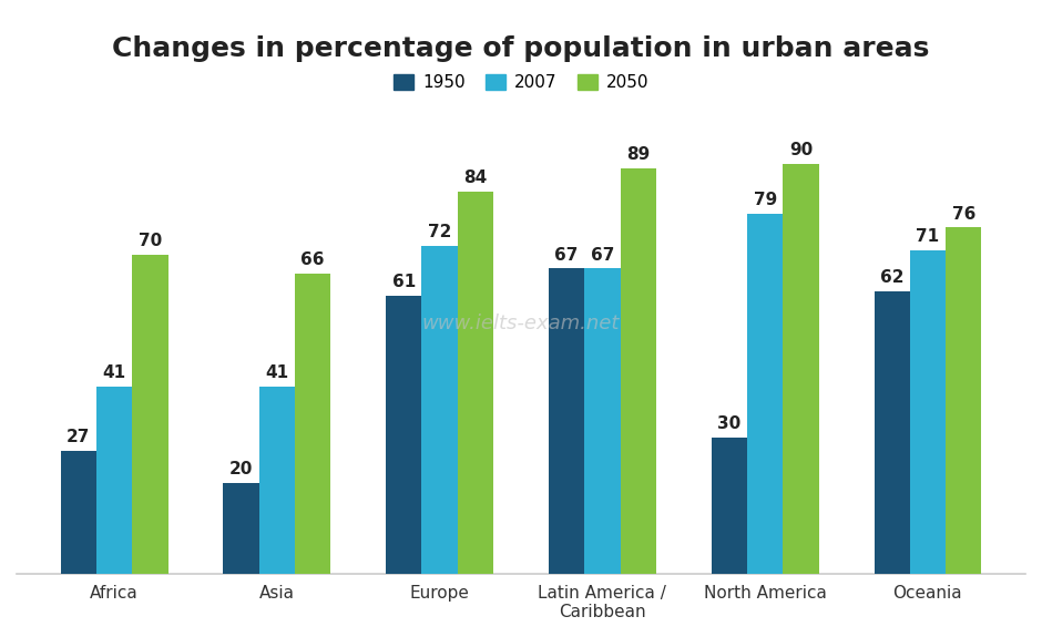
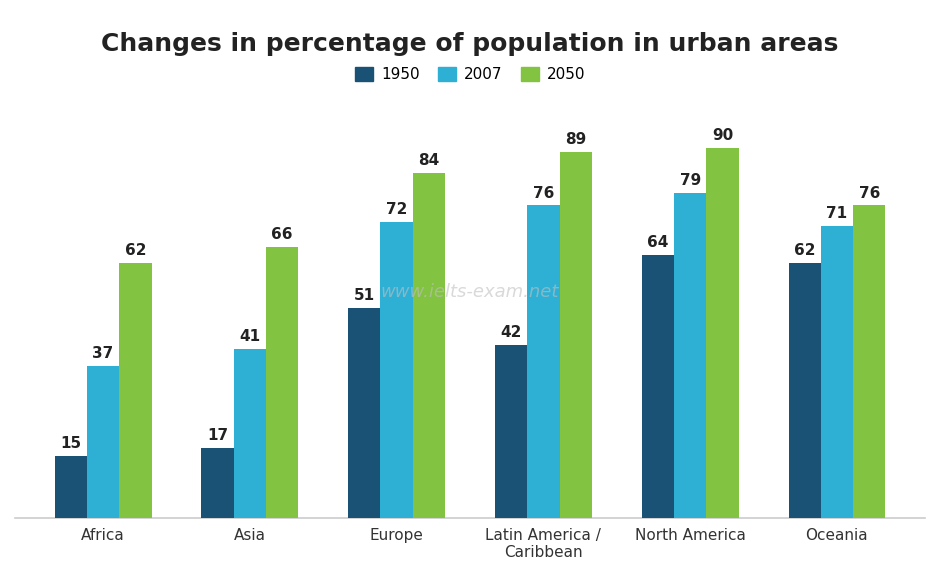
1950/Africa: 27 -> 15
2007/Africa: 41 -> 37
2050/Africa: 70 -> 62
1950/Asia: 20 -> 17
1950/Europe: 61 -> 51
1950/Latin America / Caribbean: 67 -> 42
2007/Latin America / Caribbean: 67 -> 76
1950/North America: 30 -> 64
